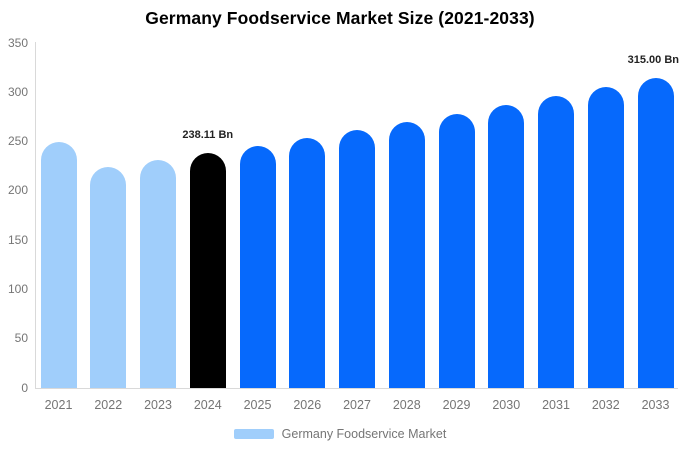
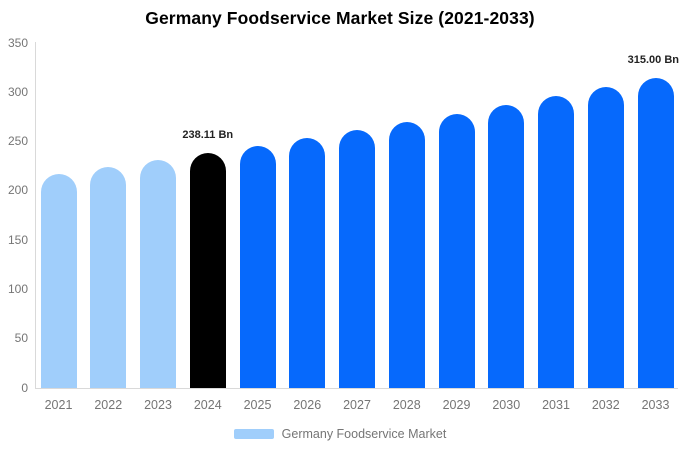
2021: 250 -> 220
